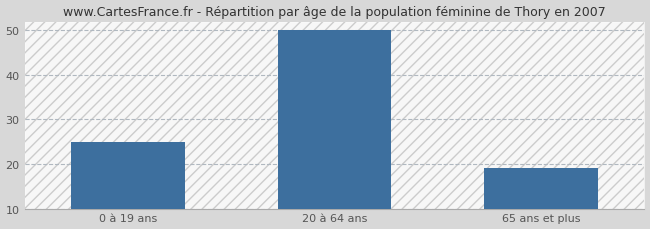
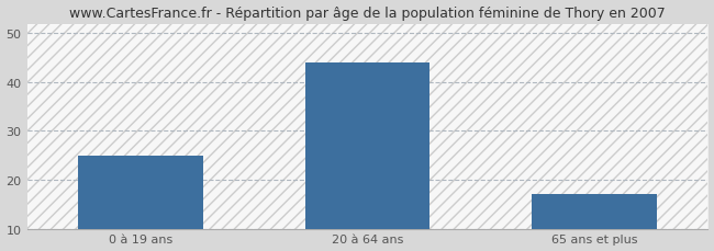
20 à 64 ans: 50 -> 44
65 ans et plus: 19 -> 17
